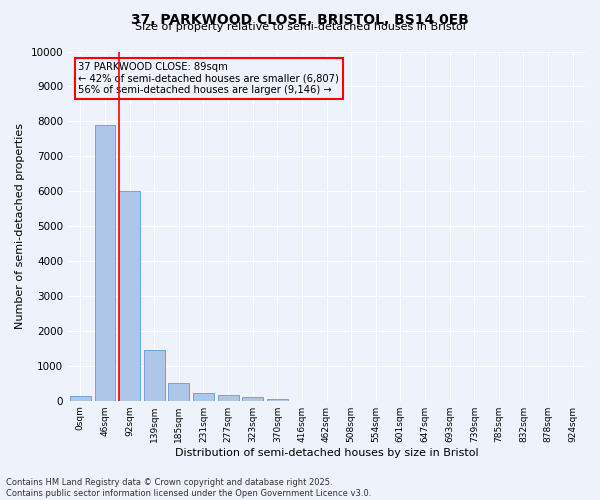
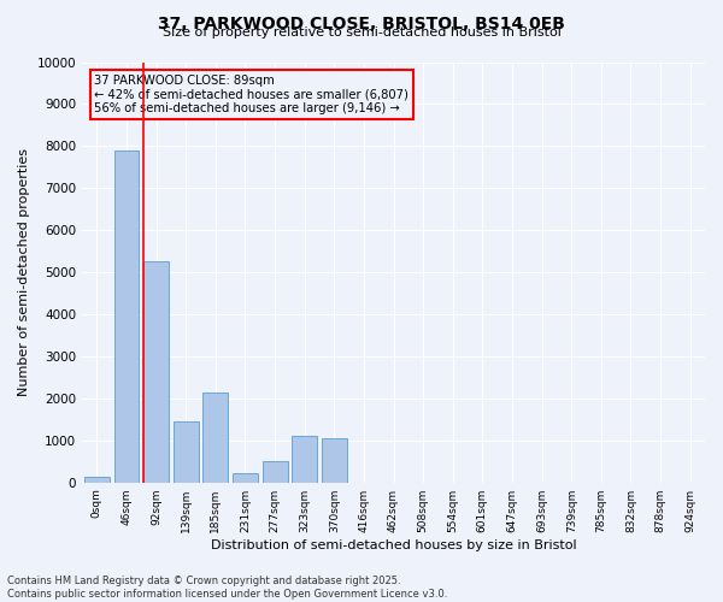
92sqm: 6000 -> 5250
185sqm: 500 -> 2150
277sqm: 150 -> 500
323sqm: 100 -> 1100
370sqm: 60 -> 1050
